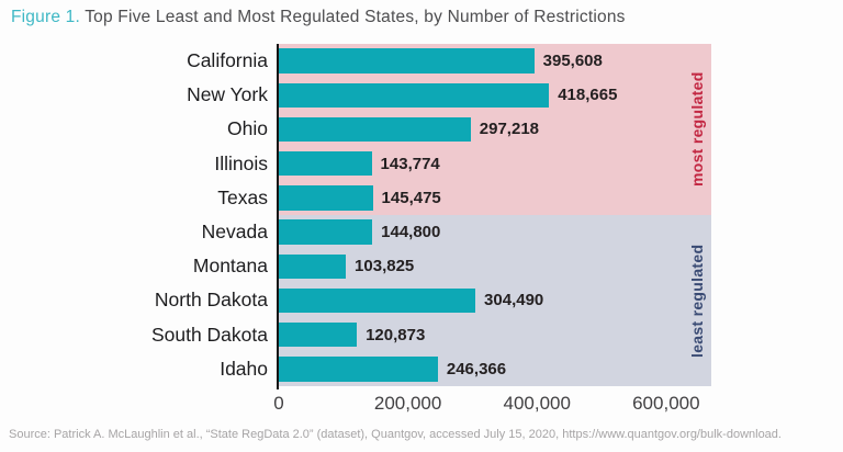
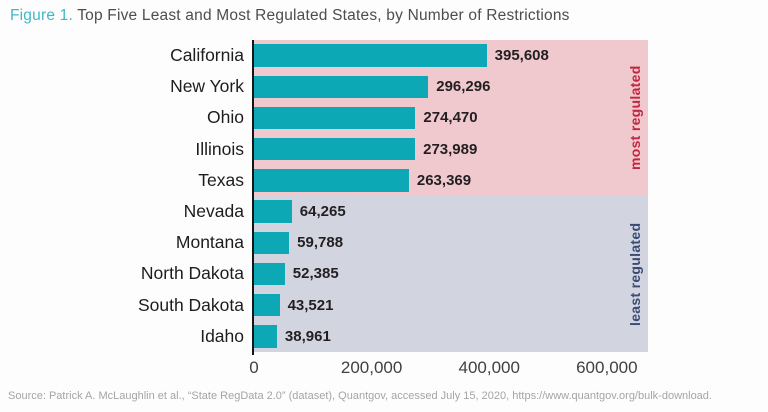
New York: 418,665 -> 296,296
Ohio: 297,218 -> 274,470
Illinois: 143,774 -> 273,989
Texas: 145,475 -> 263,369
Nevada: 144,800 -> 64,265
Montana: 103,825 -> 59,788
North Dakota: 304,490 -> 52,385
South Dakota: 120,873 -> 43,521
Idaho: 246,366 -> 38,961
